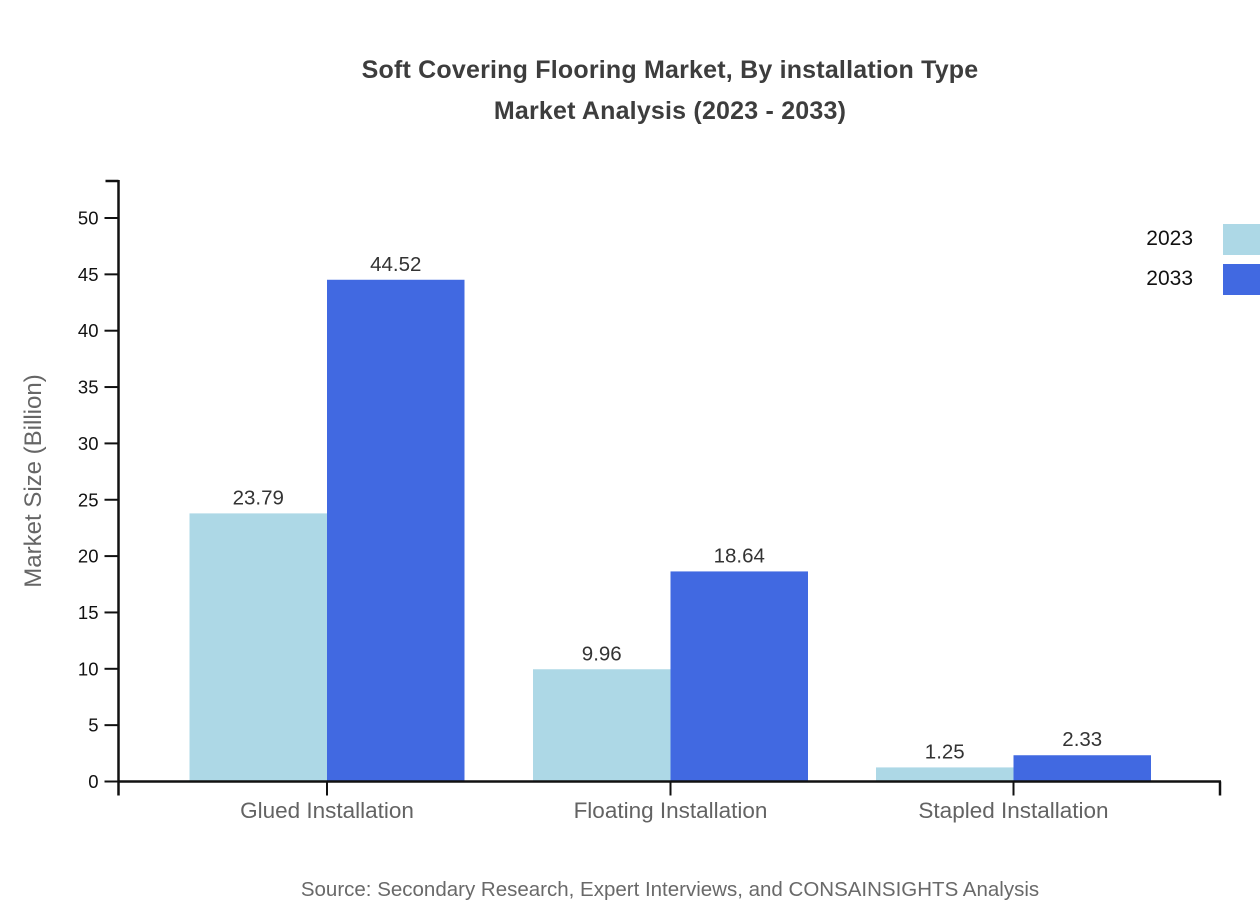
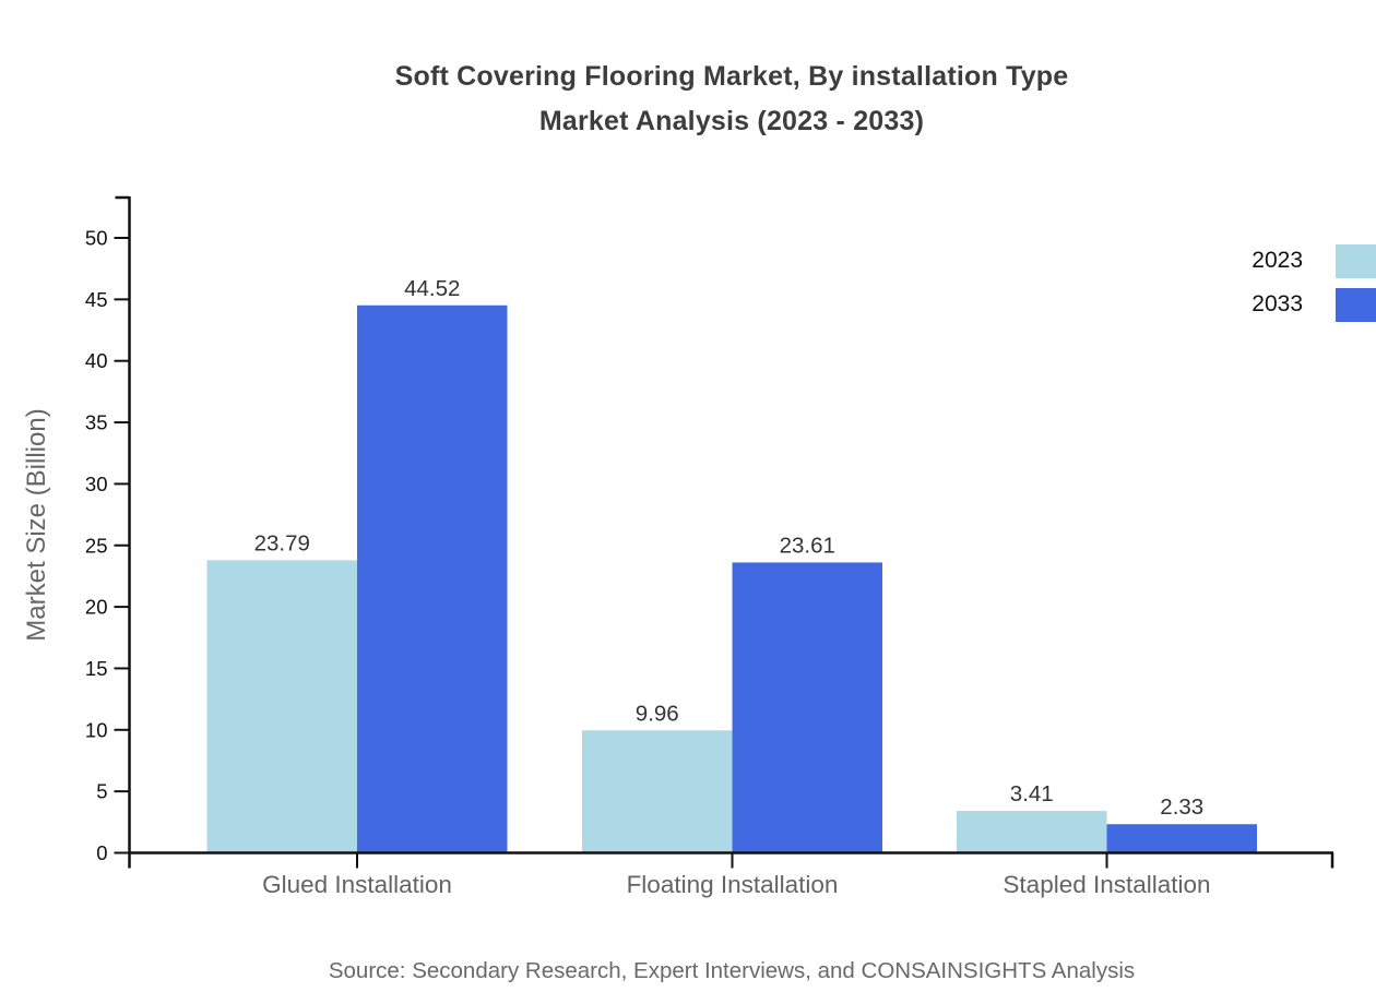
2033/Floating Installation: 18.64 -> 23.61
2023/Stapled Installation: 1.25 -> 3.41
